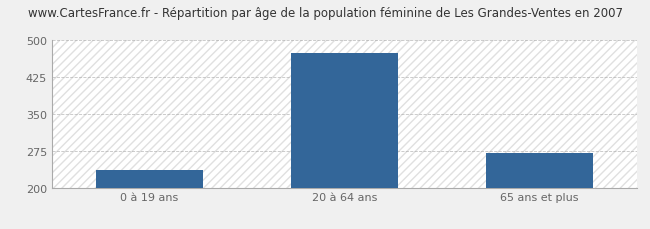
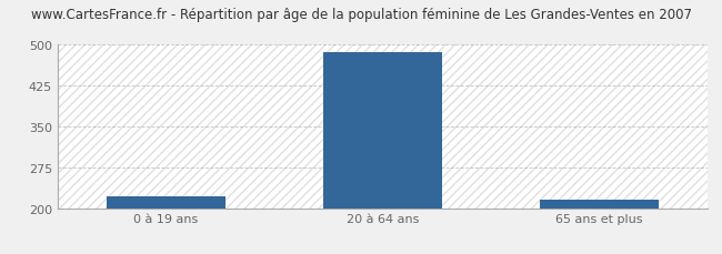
0 à 19 ans: 235 -> 222
20 à 64 ans: 475 -> 487
65 ans et plus: 270 -> 216
